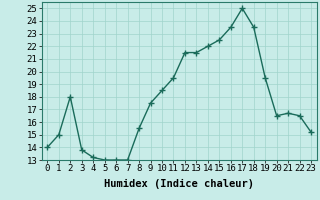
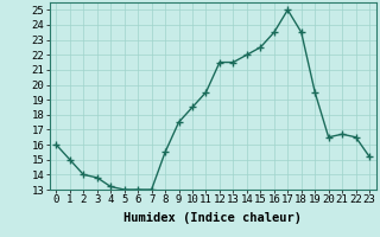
0: 14.0 -> 16.0
2: 18.0 -> 14.0
